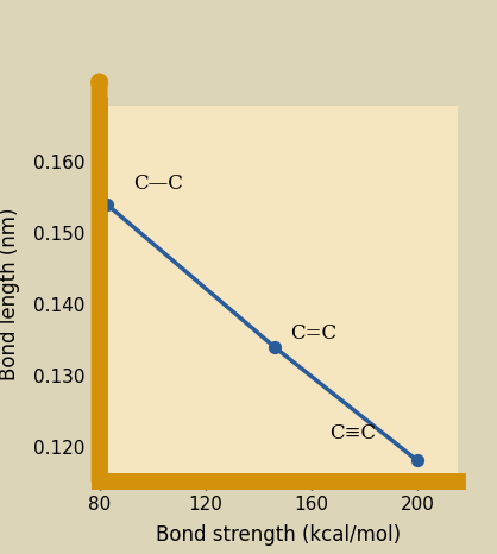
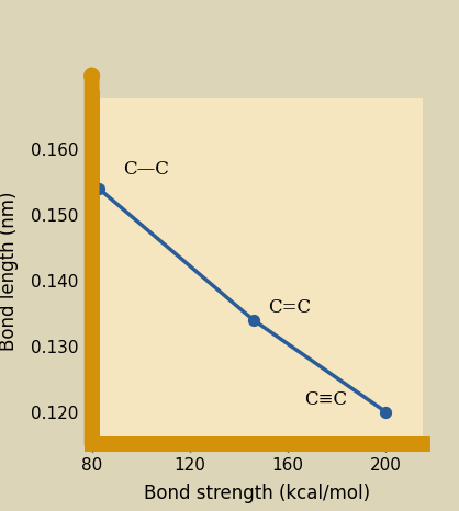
200: 0.118 -> 0.120
